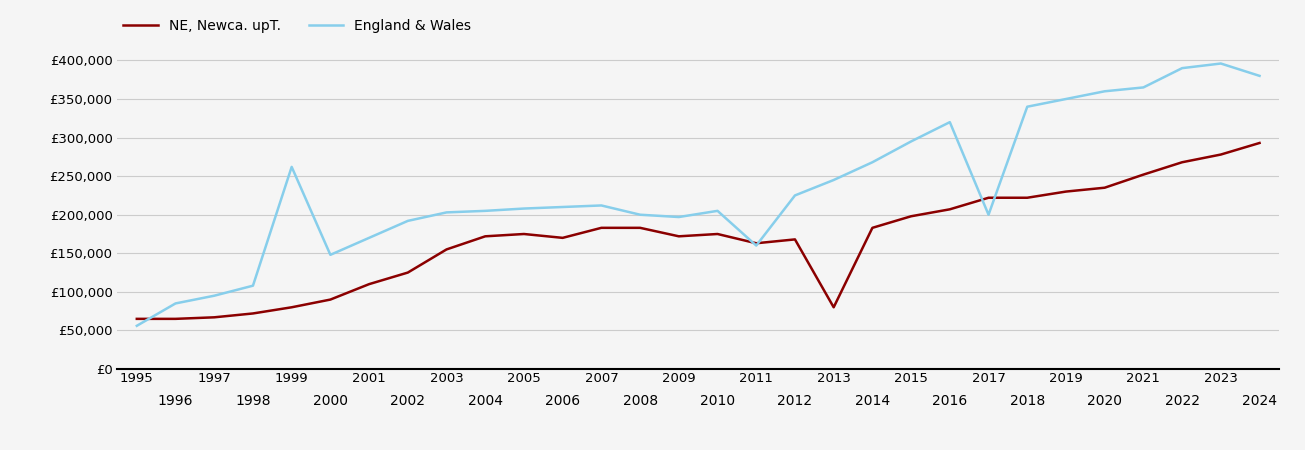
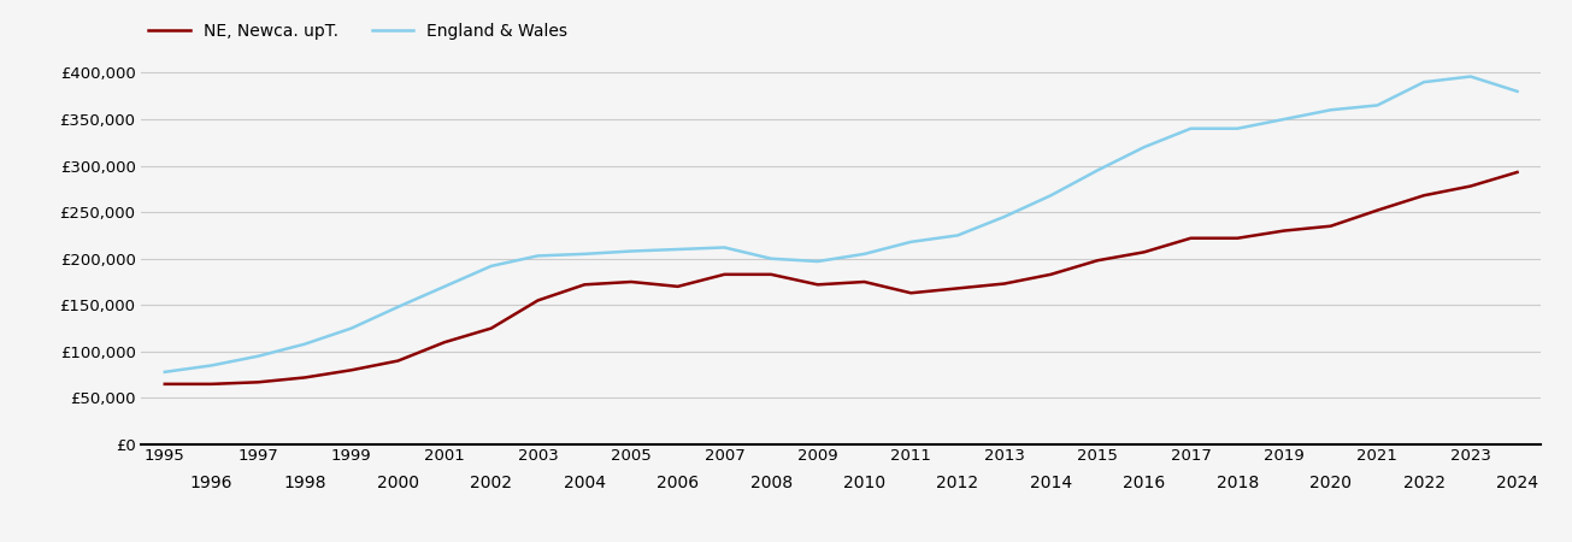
England & Wales/1995: £56,000 -> £78,000
England & Wales/1999: £262,000 -> £125,000
England & Wales/2011: £160,000 -> £218,000
NE, Newca. upT./2013: £80,000 -> £173,000
England & Wales/2017: £200,000 -> £340,000
